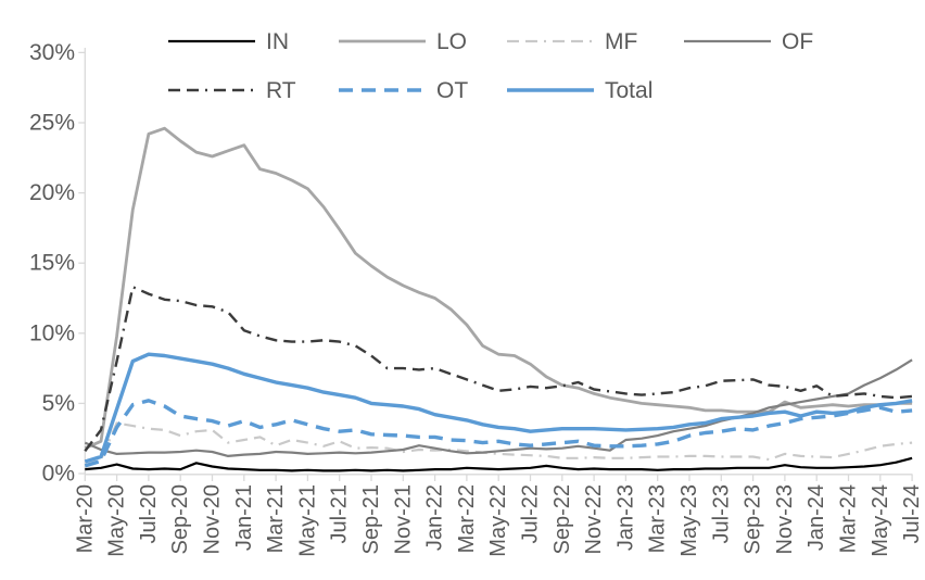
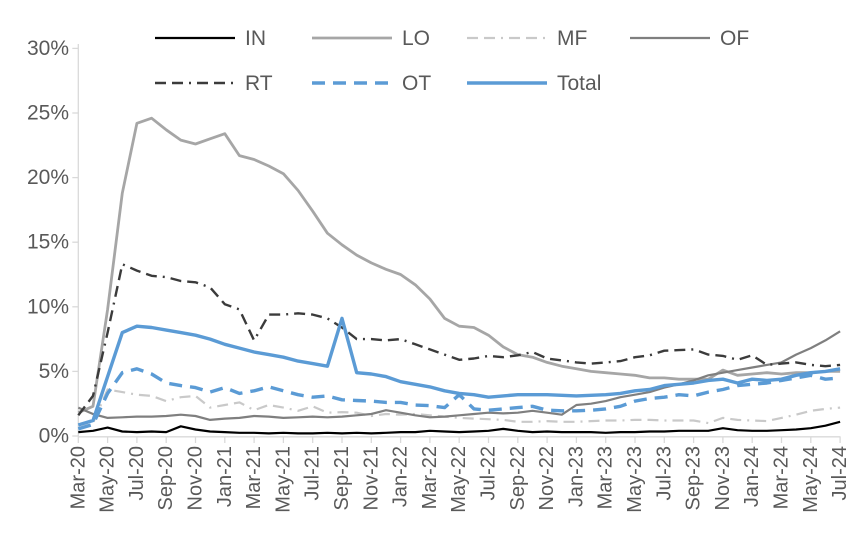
RT/Mar-21: 9.5% -> 7.4%
Total/Sep-21: 5.0% -> 9.1%
OT/May-22: 2.3% -> 3.2%
